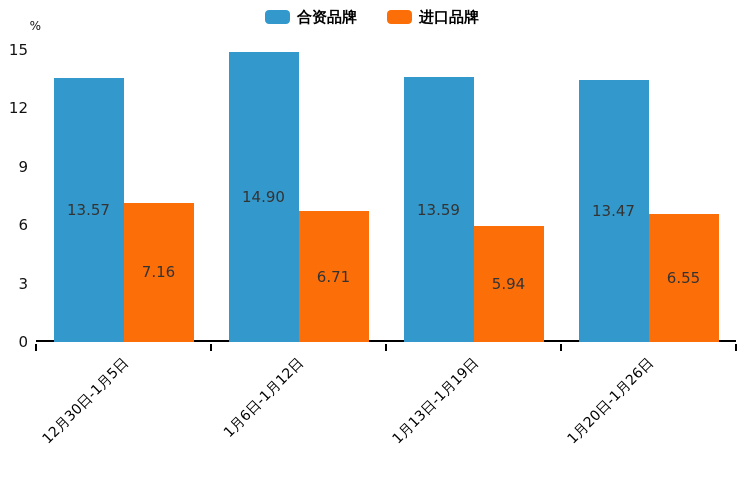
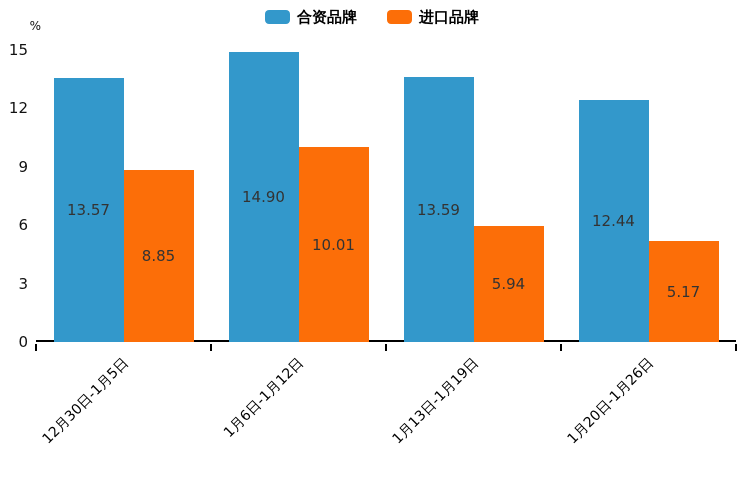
进口品牌/12月30日-1月5日: 7.16 -> 8.85
进口品牌/1月6日-1月12日: 6.71 -> 10.01
合资品牌/1月20日-1月26日: 13.47 -> 12.44
进口品牌/1月20日-1月26日: 6.55 -> 5.17
